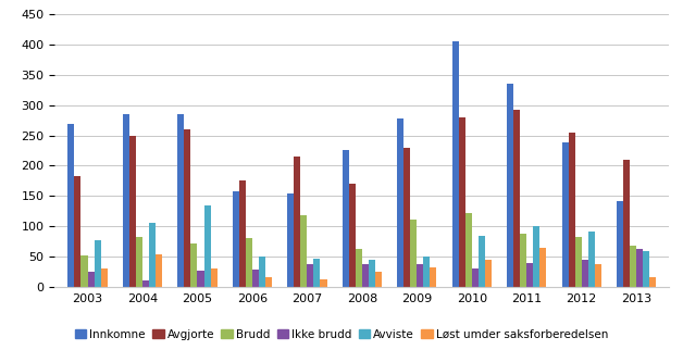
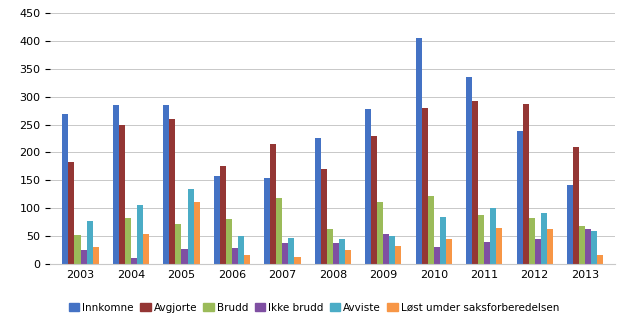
Løst umder saksforberedelsen/2005: 30 -> 112
Ikke brudd/2009: 37 -> 54
Avgjorte/2012: 255 -> 286
Løst umder saksforberedelsen/2012: 37 -> 62
